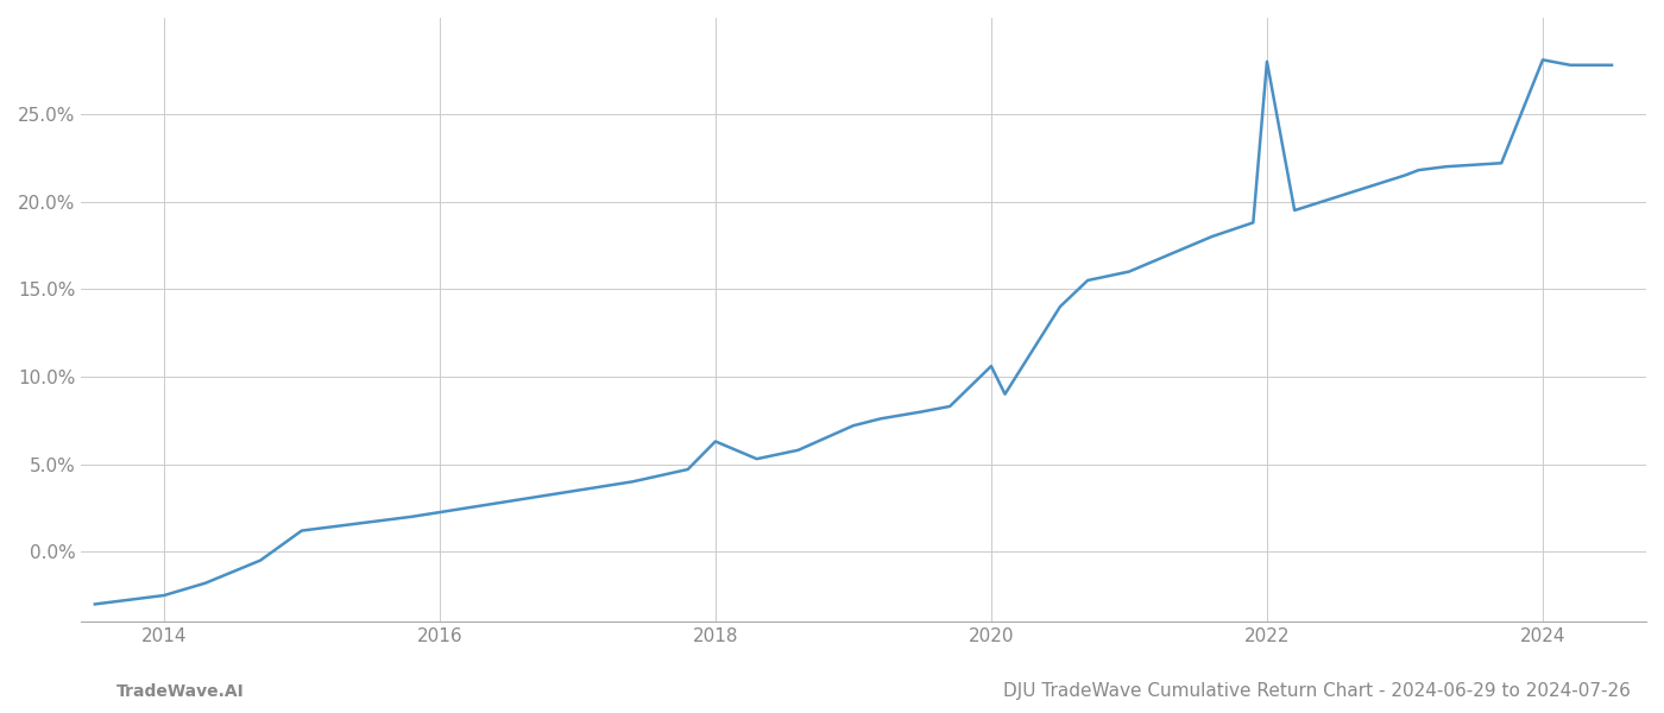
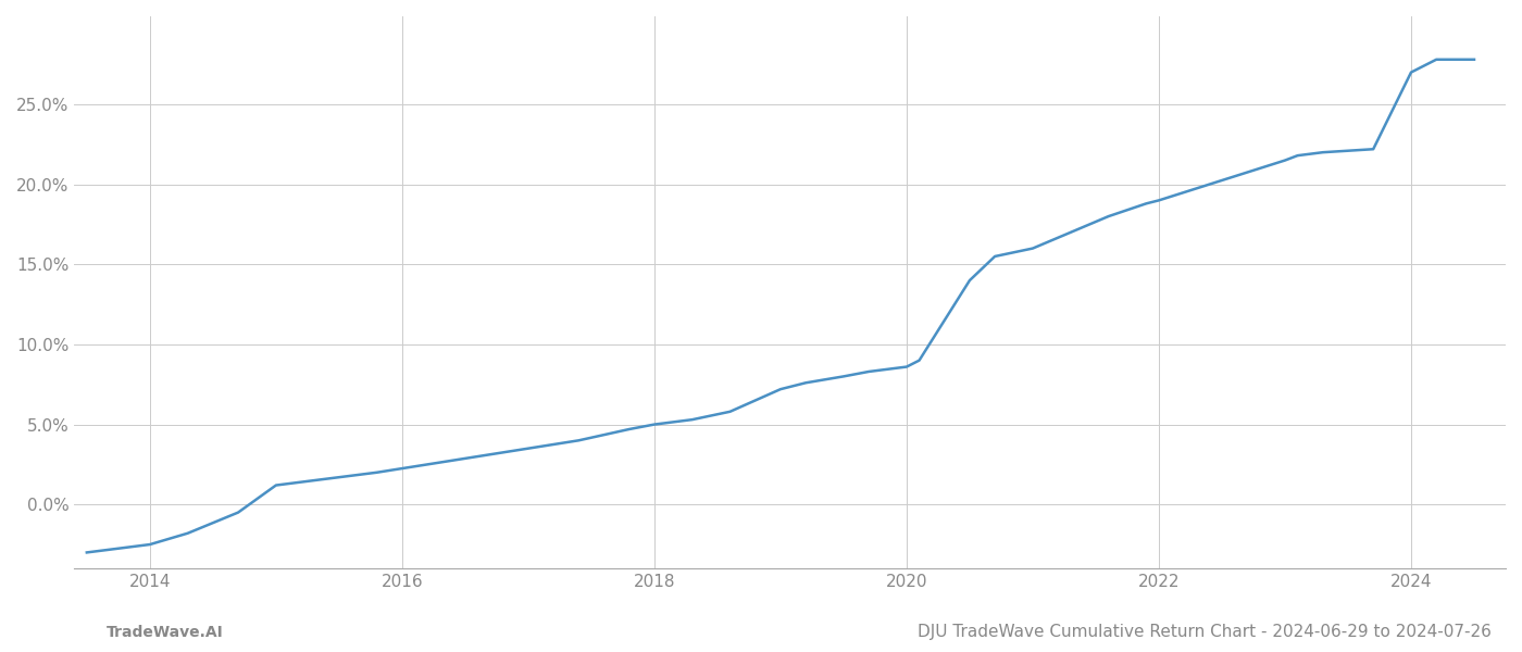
2018: 6.3% -> 5.0%
2020: 10.6% -> 8.6%
2022: 28.0% -> 19.0%
2024: 28.1% -> 27.0%
